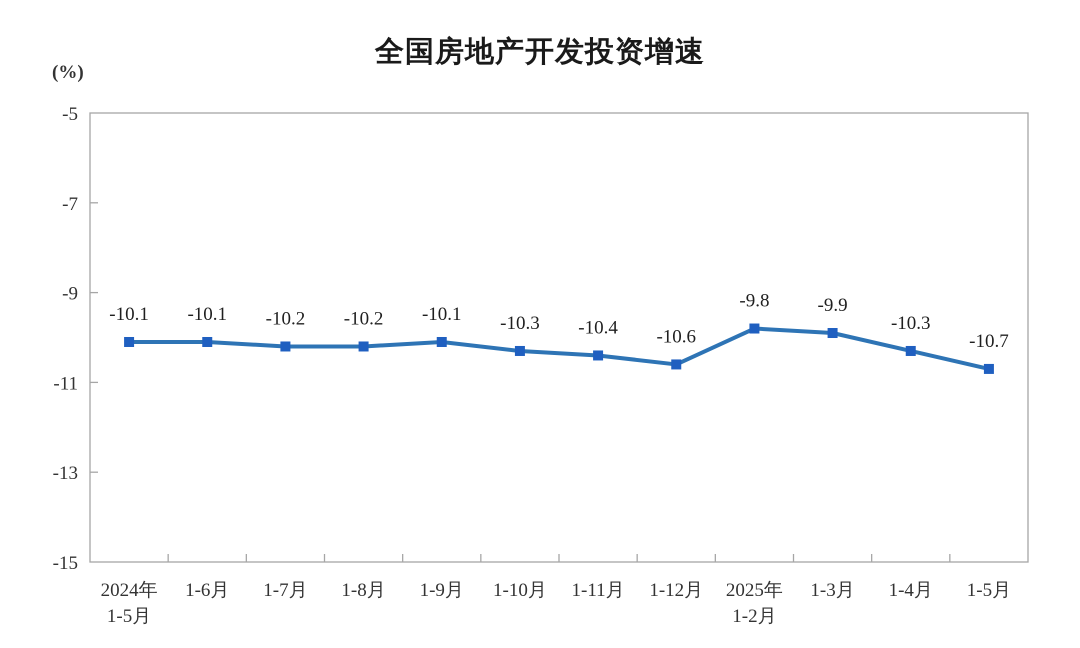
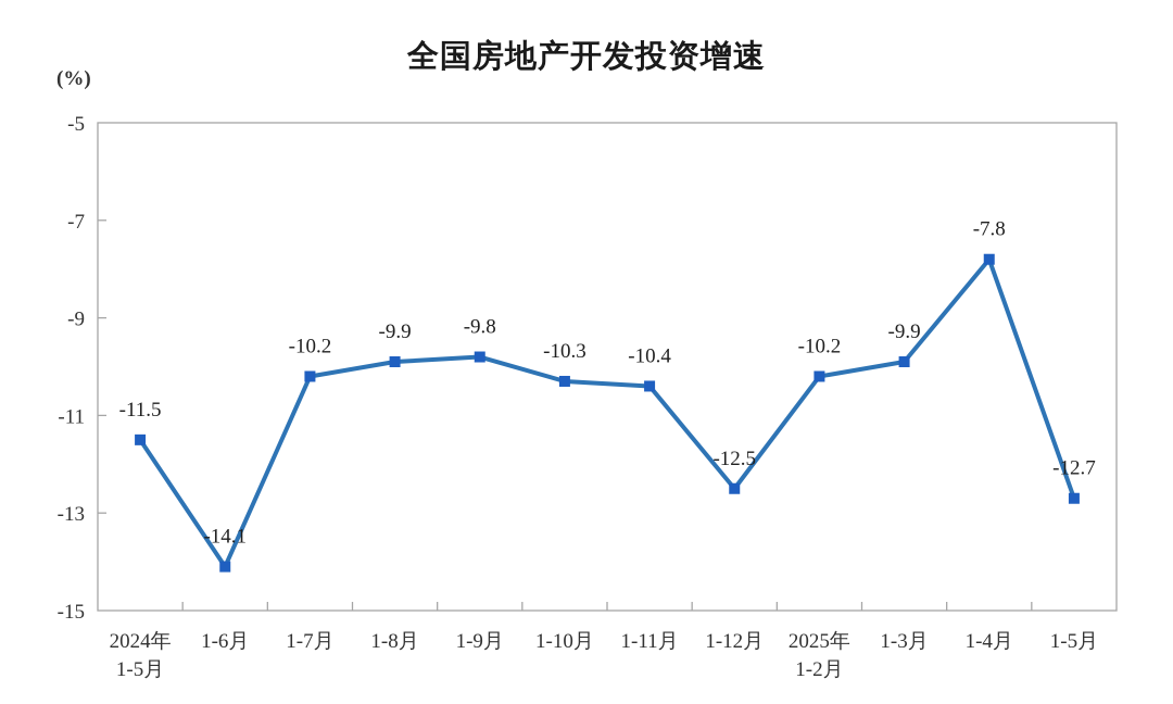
2024年 1-5月: -10.1 -> -11.5
1-6月: -10.1 -> -14.1
1-8月: -10.2 -> -9.9
1-9月: -10.1 -> -9.8
1-12月: -10.6 -> -12.5
2025年 1-2月: -9.8 -> -10.2
1-4月: -10.3 -> -7.8
1-5月: -10.7 -> -12.7
